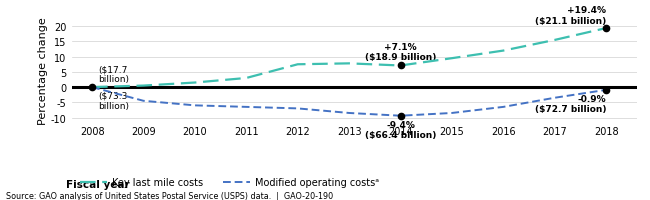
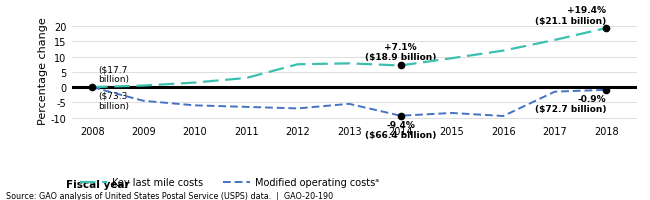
Modified operating costsᵃ/2013: -8.5 -> -5.5
Modified operating costsᵃ/2016: -6.5 -> -9.5
Modified operating costsᵃ/2017: -3.5 -> -1.5
